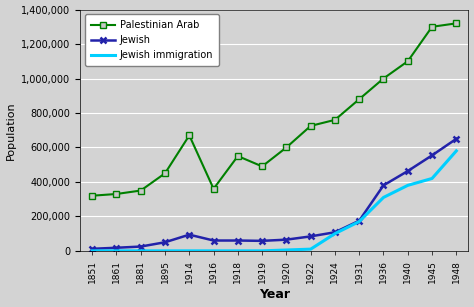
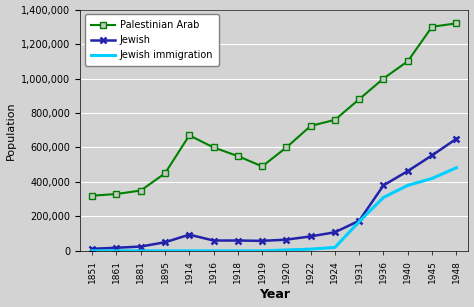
Palestinian Arab/1916: 360,000 -> 600,000
Jewish immigration/1924: 100,000 -> 20,000
Jewish immigration/1948: 580,000 -> 480,000
